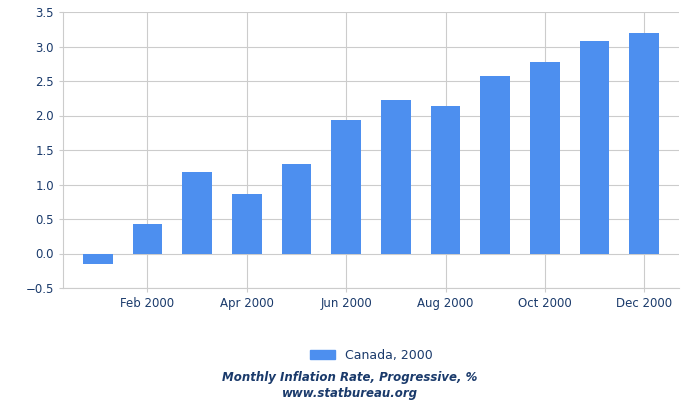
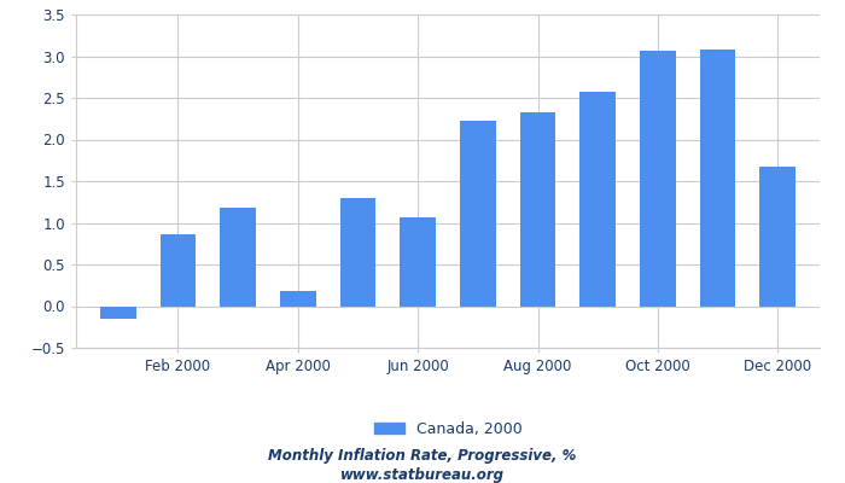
Feb 2000: 0.43 -> 0.86
Apr 2000: 0.86 -> 0.18
Jun 2000: 1.93 -> 1.06
Aug 2000: 2.14 -> 2.32
Oct 2000: 2.77 -> 3.06
Dec 2000: 3.20 -> 1.68
